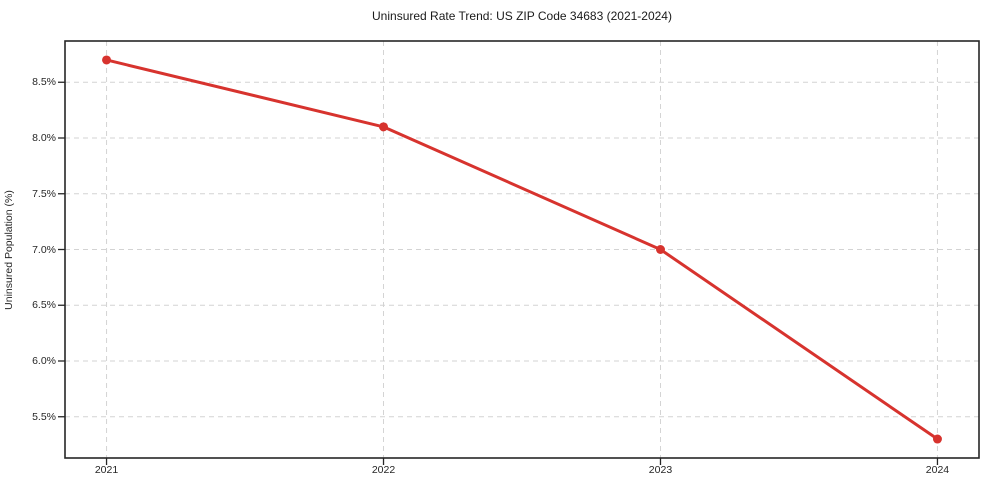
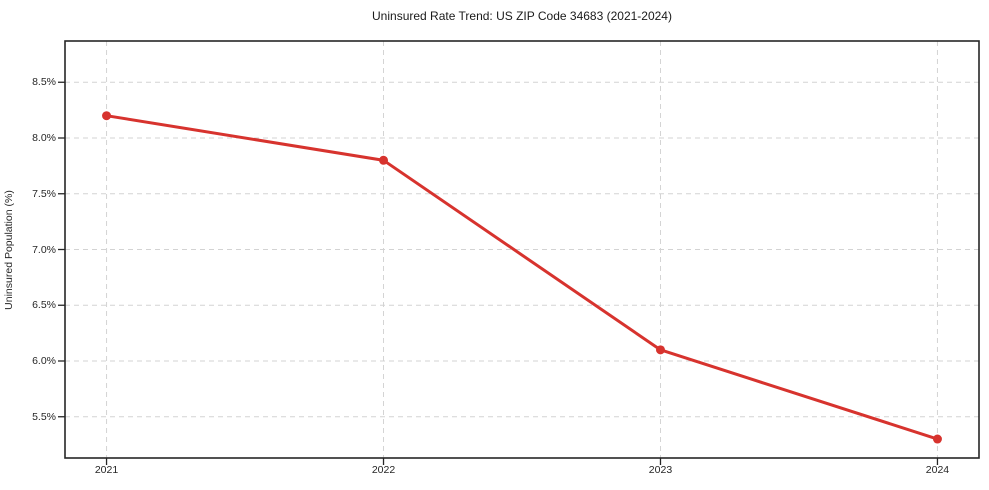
2021: 8.7% -> 8.2%
2022: 8.1% -> 7.8%
2023: 7.0% -> 6.1%
